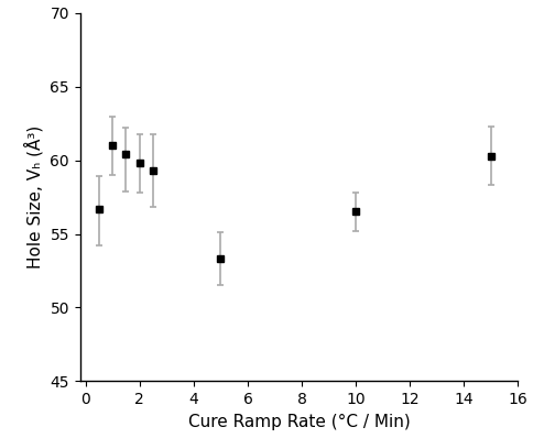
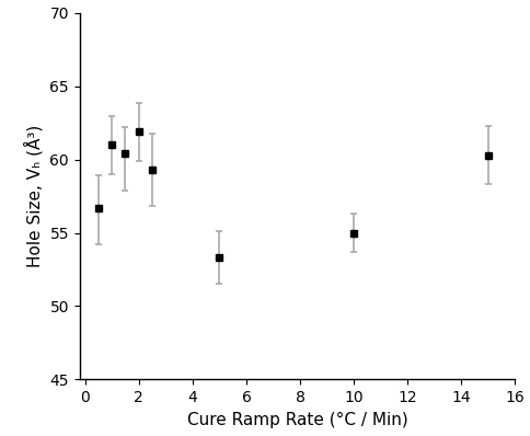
2: 59.8 -> 61.9
10: 56.5 -> 55.0
